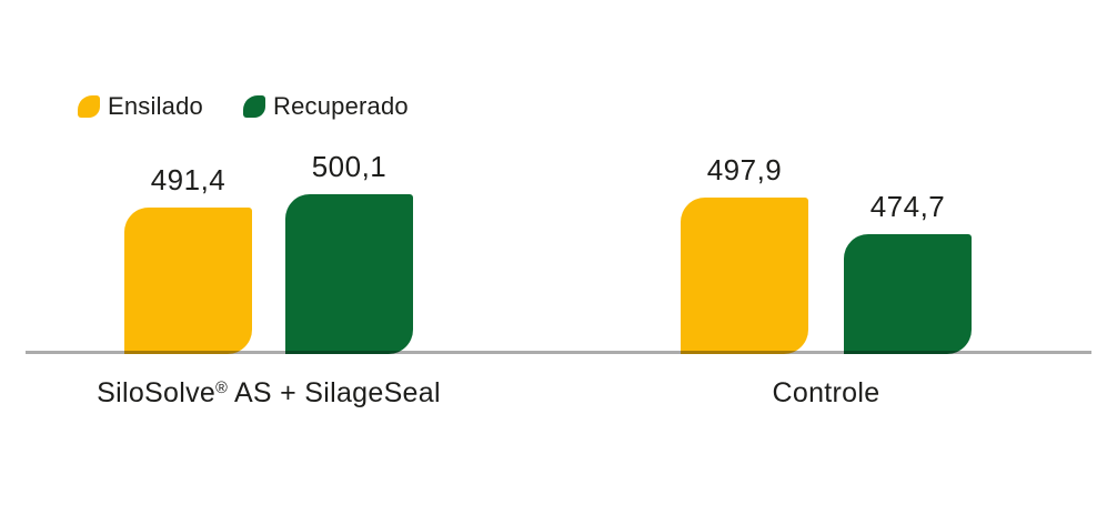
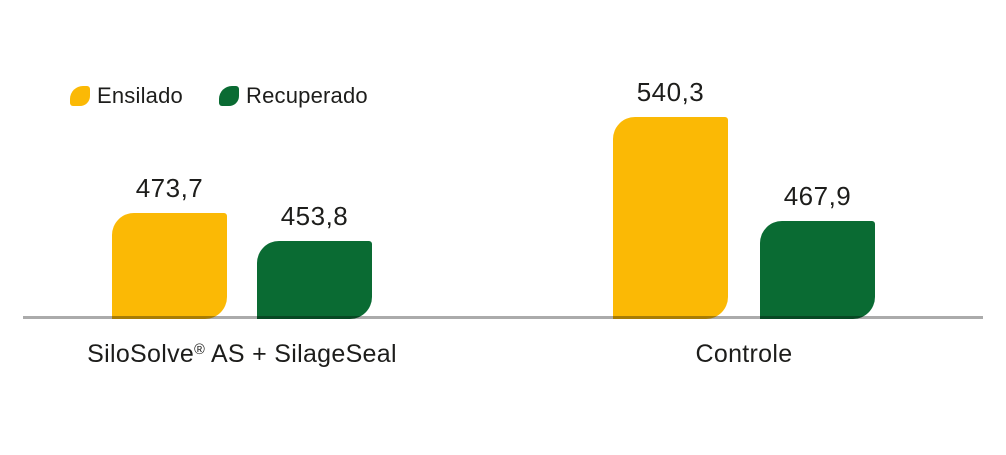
Ensilado/SiloSolve® AS + SilageSeal: 491,4 -> 473,7
Recuperado/SiloSolve® AS + SilageSeal: 500,1 -> 453,8
Ensilado/Controle: 497,9 -> 540,3
Recuperado/Controle: 474,7 -> 467,9
